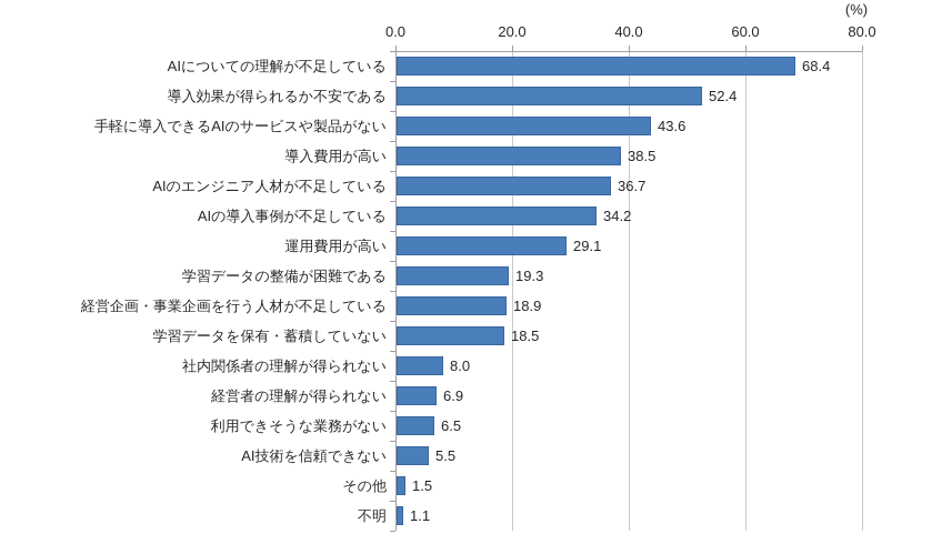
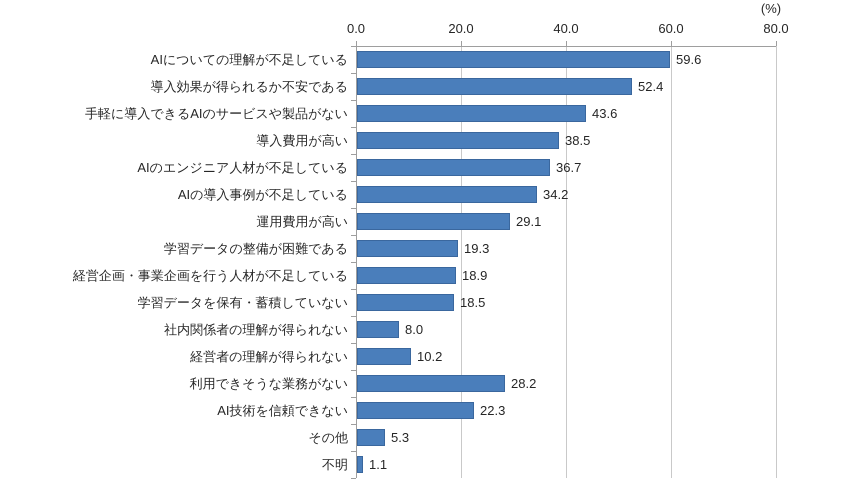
AIについての理解が不足している: 68.4 -> 59.6
経営者の理解が得られない: 6.9 -> 10.2
利用できそうな業務がない: 6.5 -> 28.2
AI技術を信頼できない: 5.5 -> 22.3
その他: 1.5 -> 5.3
